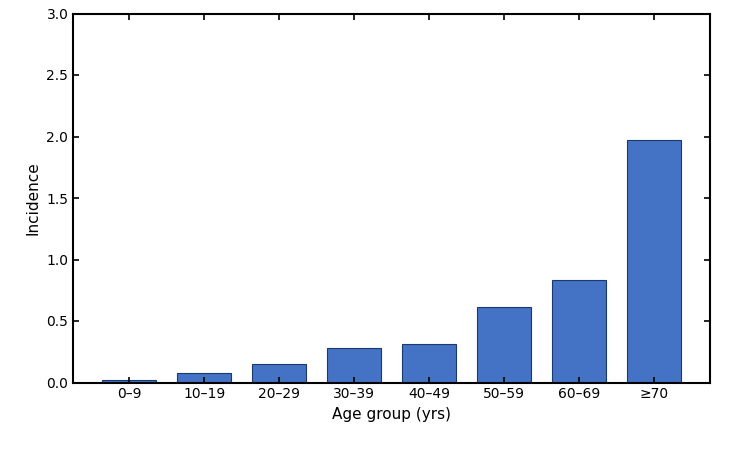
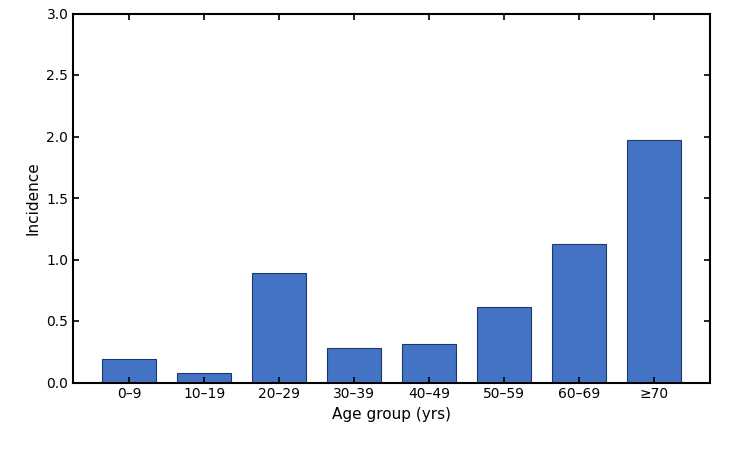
0–9: 0.02 -> 0.19
20–29: 0.15 -> 0.89
60–69: 0.83 -> 1.13
